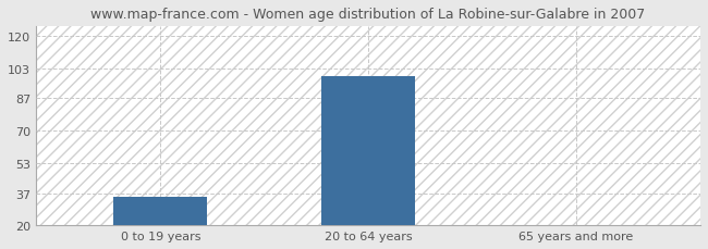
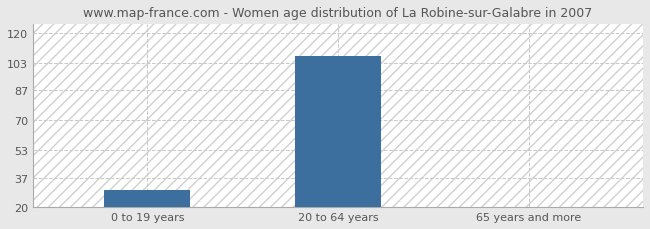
0 to 19 years: 35 -> 30
20 to 64 years: 99 -> 107
